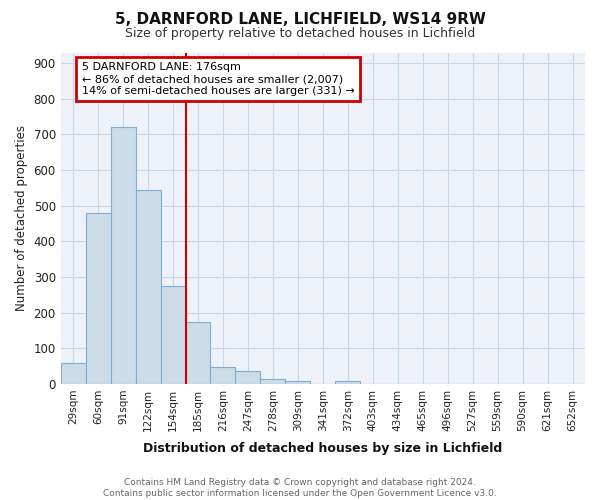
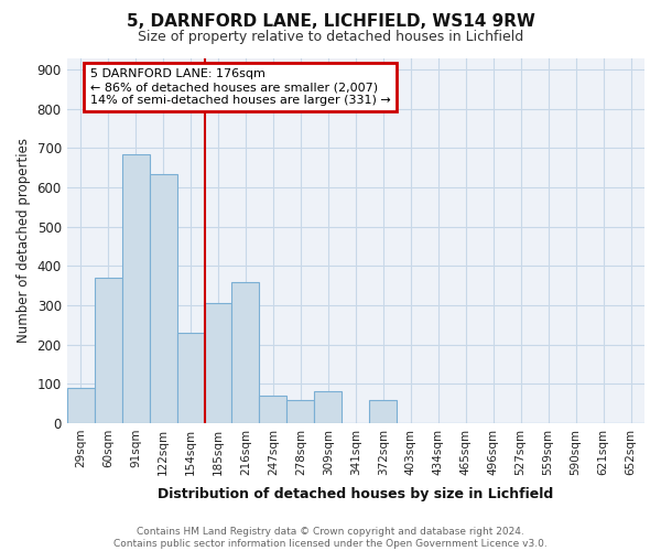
29sqm: 60 -> 90
60sqm: 480 -> 370
91sqm: 720 -> 685
122sqm: 545 -> 635
154sqm: 275 -> 230
185sqm: 175 -> 305
216sqm: 48 -> 360
247sqm: 35 -> 70
278sqm: 15 -> 60
309sqm: 8 -> 80
372sqm: 8 -> 60
